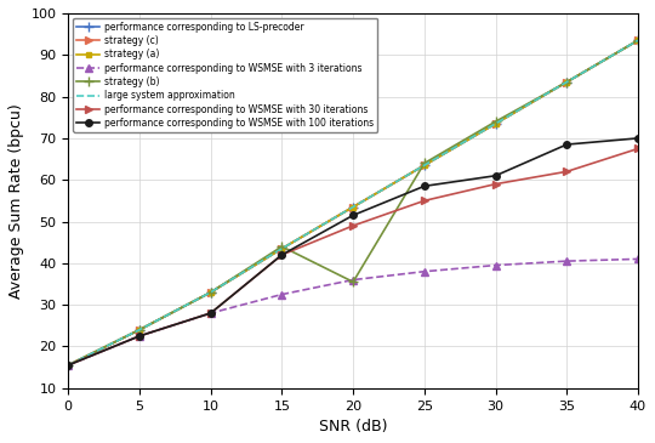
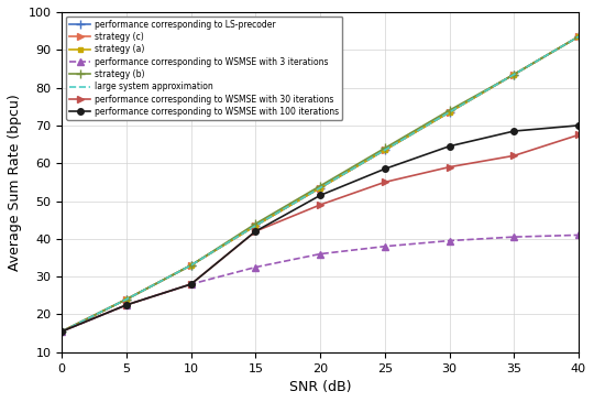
strategy (b)/20: 35.5 -> 54.0
performance corresponding to WSMSE with 100 iterations/30: 61.0 -> 64.5
